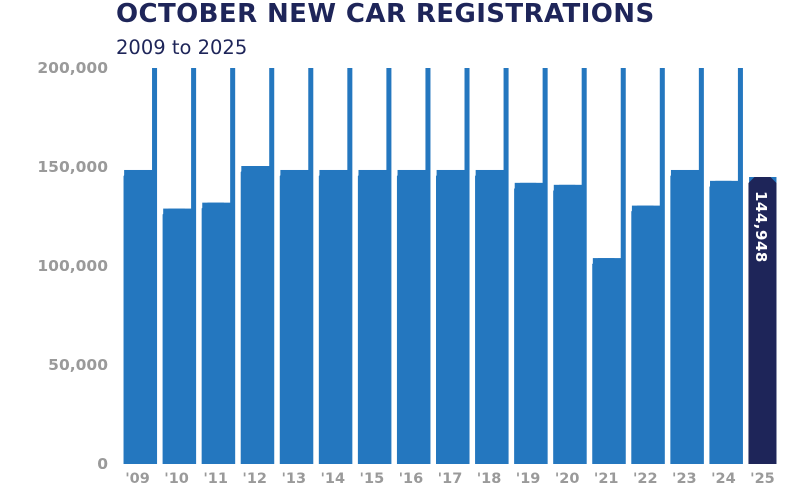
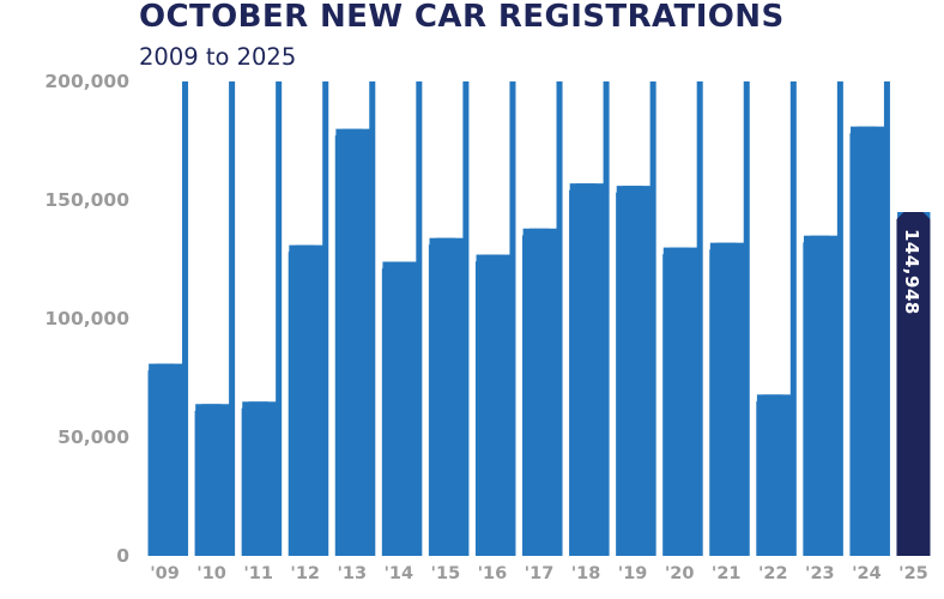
'09: 148000 -> 81000
'10: 129000 -> 64000
'11: 132000 -> 65000
'12: 150000 -> 131000
'13: 148000 -> 180000
'14: 148000 -> 124000
'15: 148000 -> 134000
'16: 148000 -> 127000
'17: 148000 -> 138000
'18: 148000 -> 157000
'19: 142000 -> 156000
'20: 141000 -> 130000
'21: 104000 -> 132000
'22: 130000 -> 68000
'23: 148000 -> 135000
'24: 143000 -> 181000
